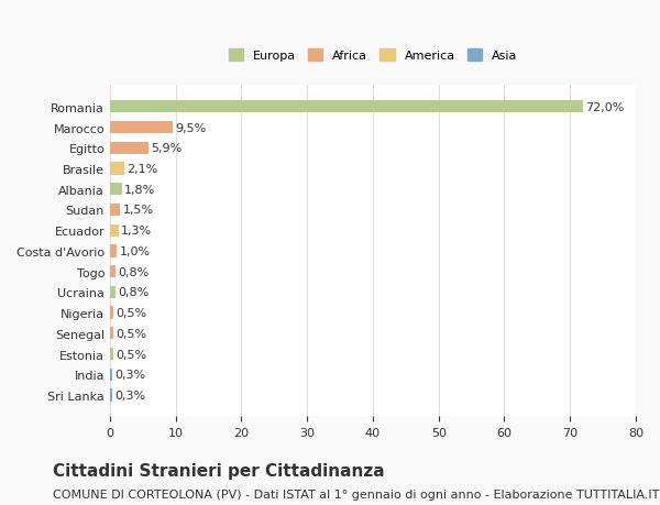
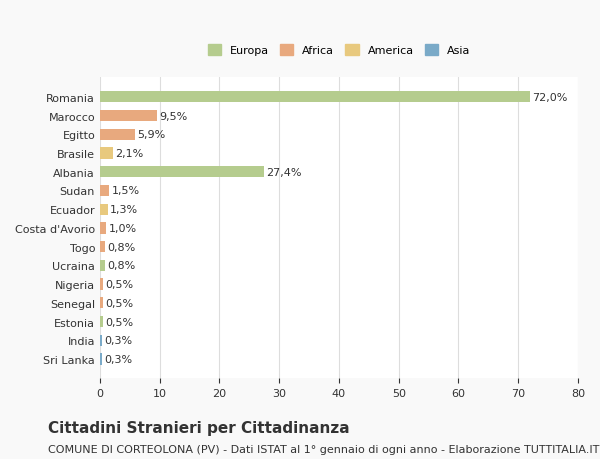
Albania: 1,8% -> 27,4%
